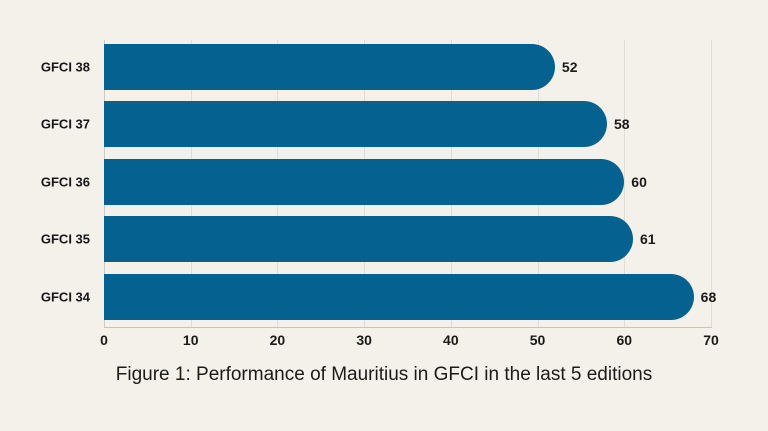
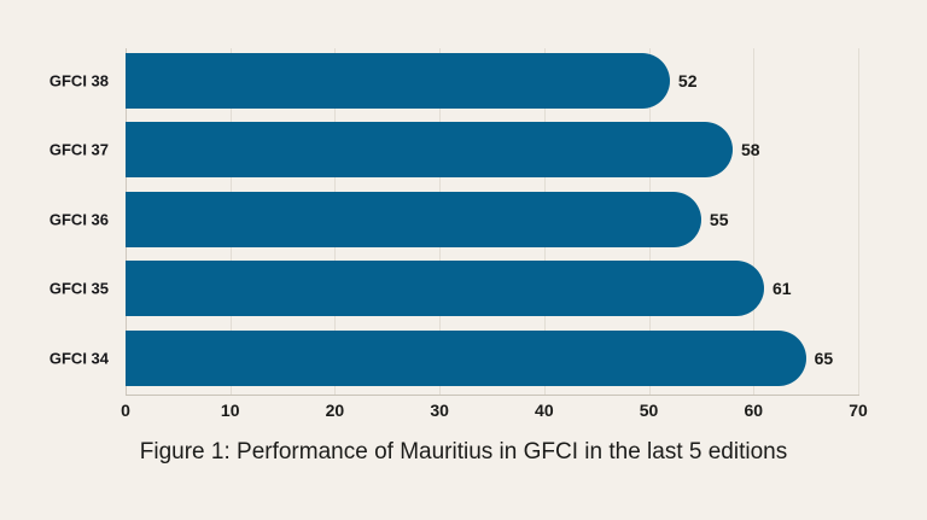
GFCI 36: 60 -> 55
GFCI 34: 68 -> 65
